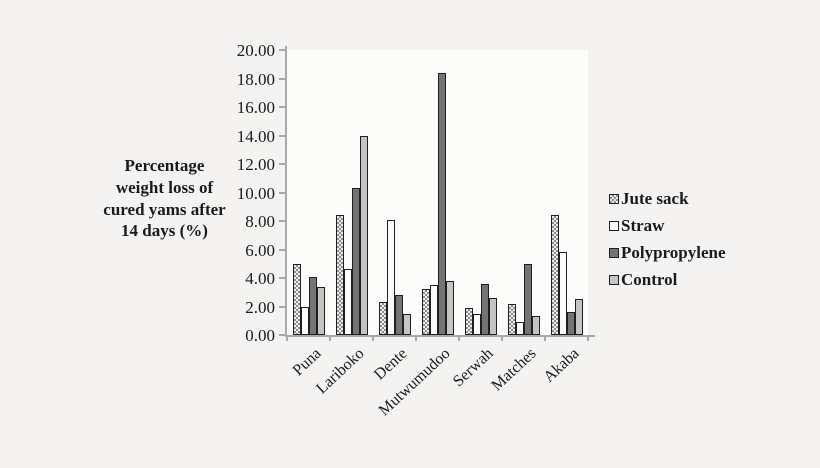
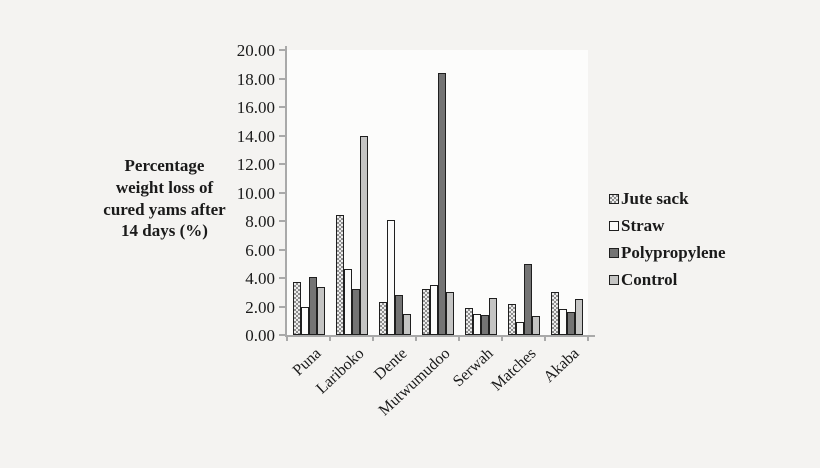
Jute sack/Puna: 5.0 -> 3.7
Polypropylene/Lariboko: 10.3 -> 3.2
Control/Mutwumudoo: 3.8 -> 3.0
Polypropylene/Serwah: 3.6 -> 1.4
Jute sack/Akaba: 8.4 -> 3.0
Straw/Akaba: 5.8 -> 1.8
